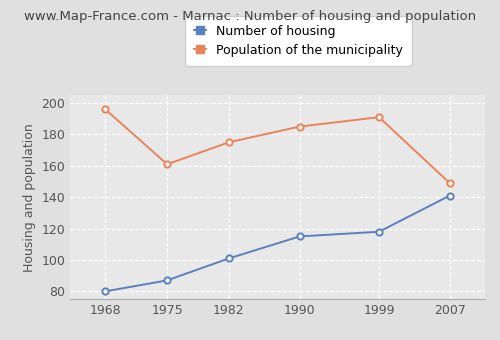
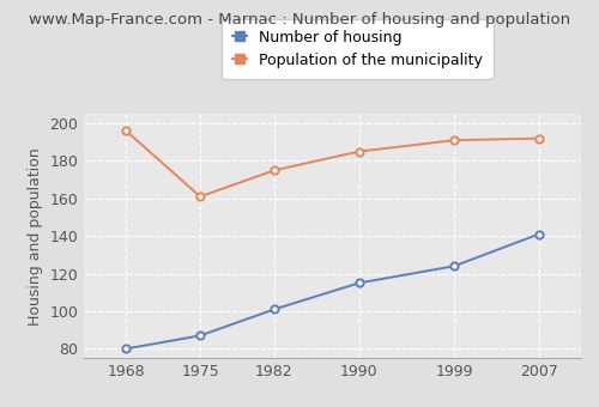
Number of housing/1999: 118 -> 124
Population of the municipality/2007: 149 -> 192
